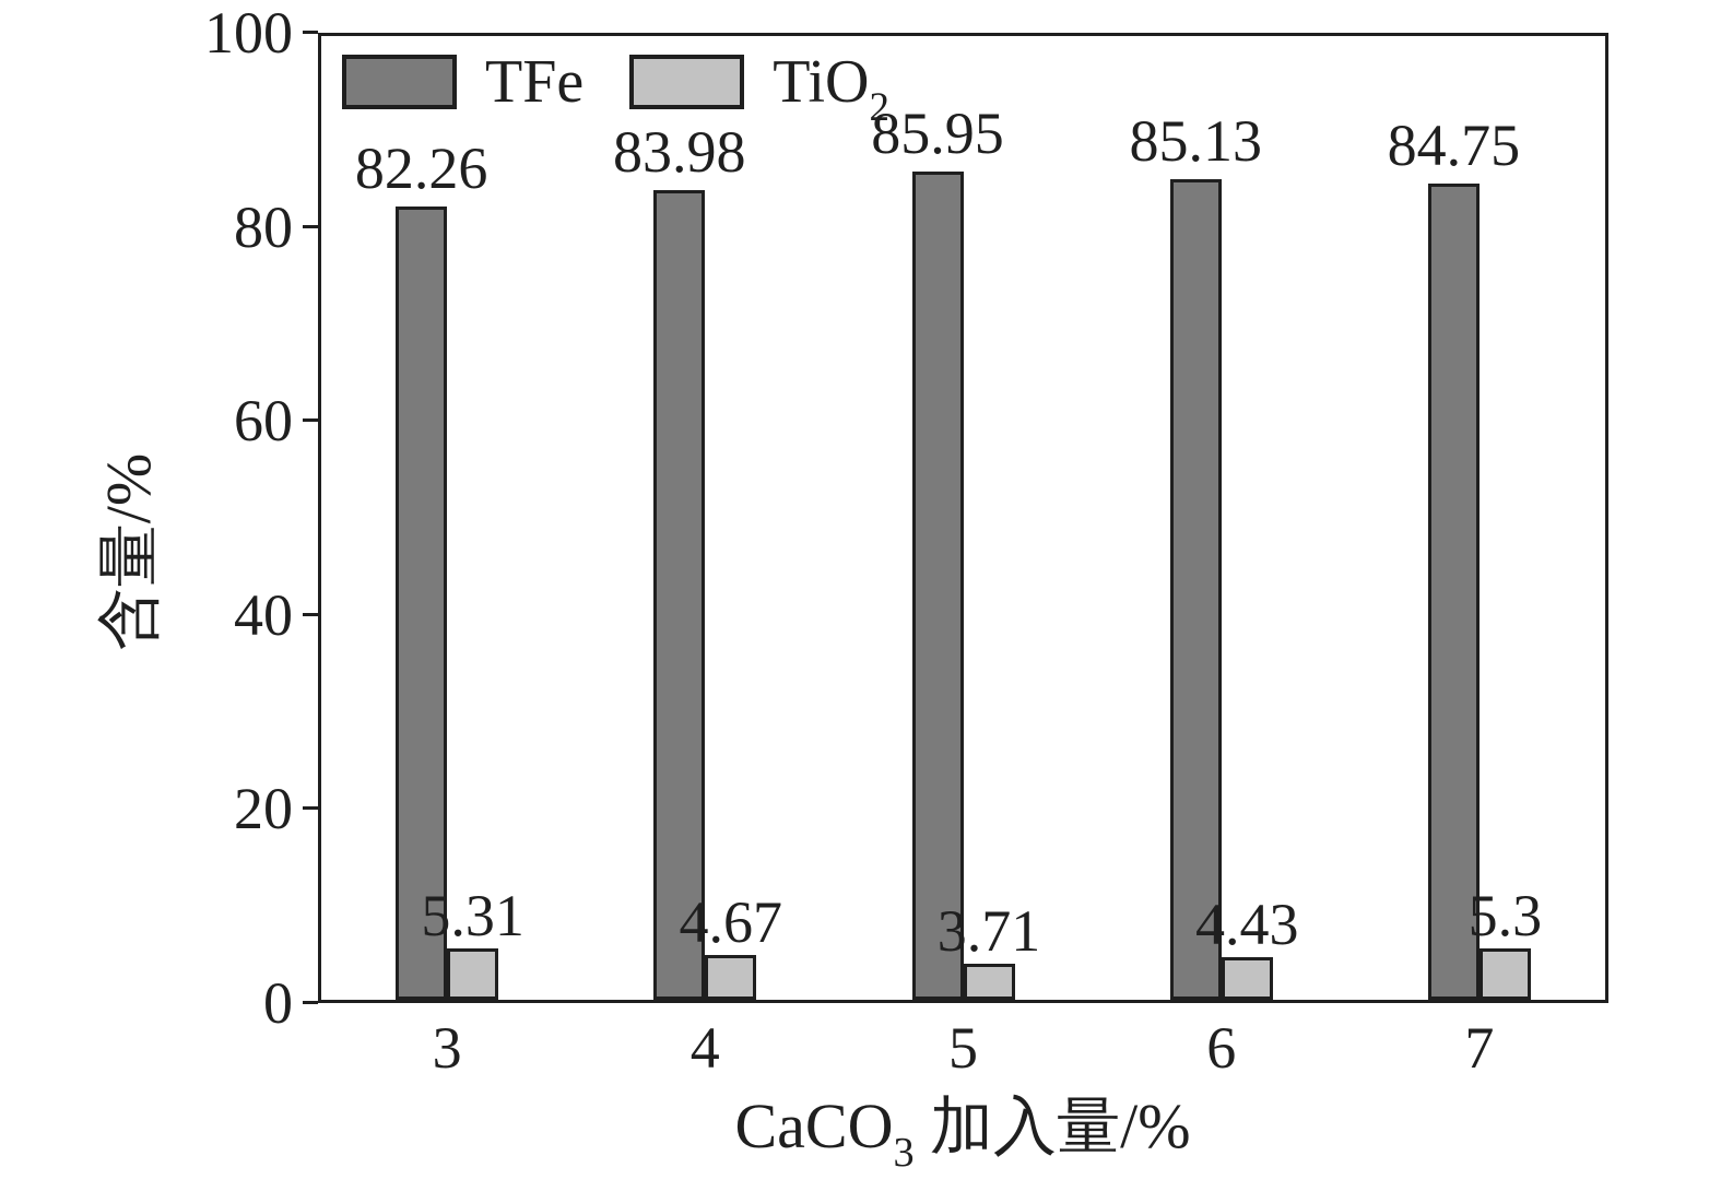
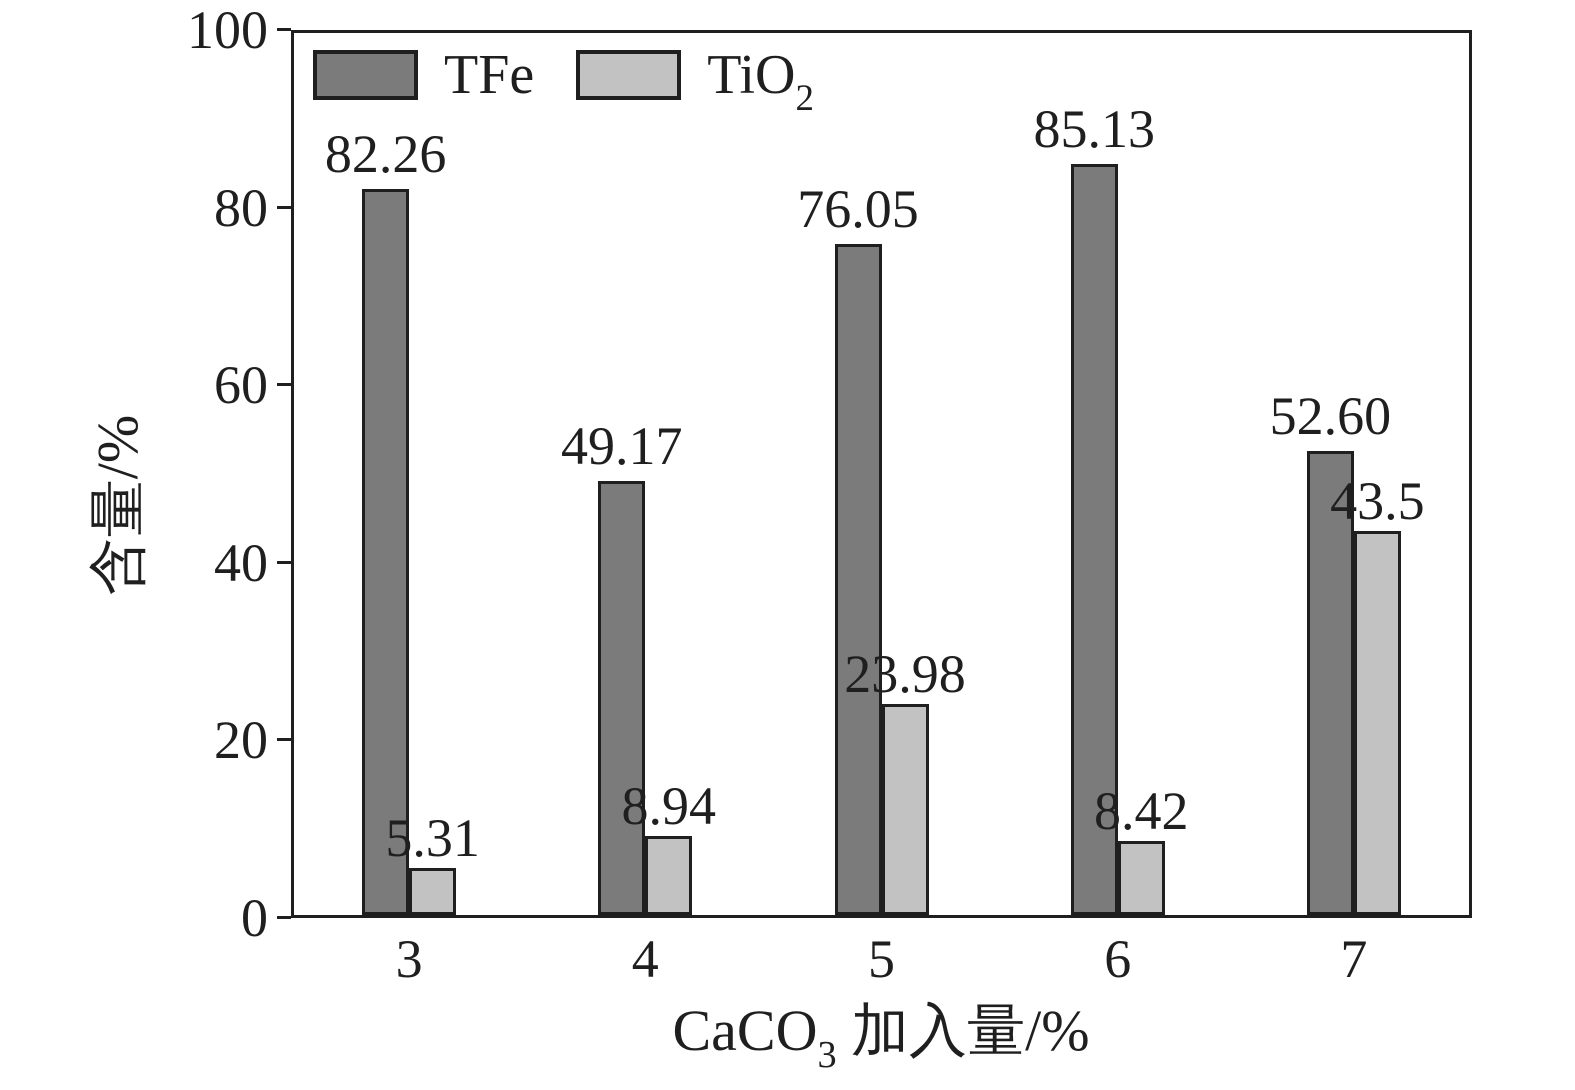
TFe/4: 83.98 -> 49.17
TiO/4: 4.67 -> 8.94
TFe/5: 85.95 -> 76.05
TiO/5: 3.71 -> 23.98
TiO/6: 4.43 -> 8.42
TFe/7: 84.75 -> 52.60
TiO/7: 5.3 -> 43.5
